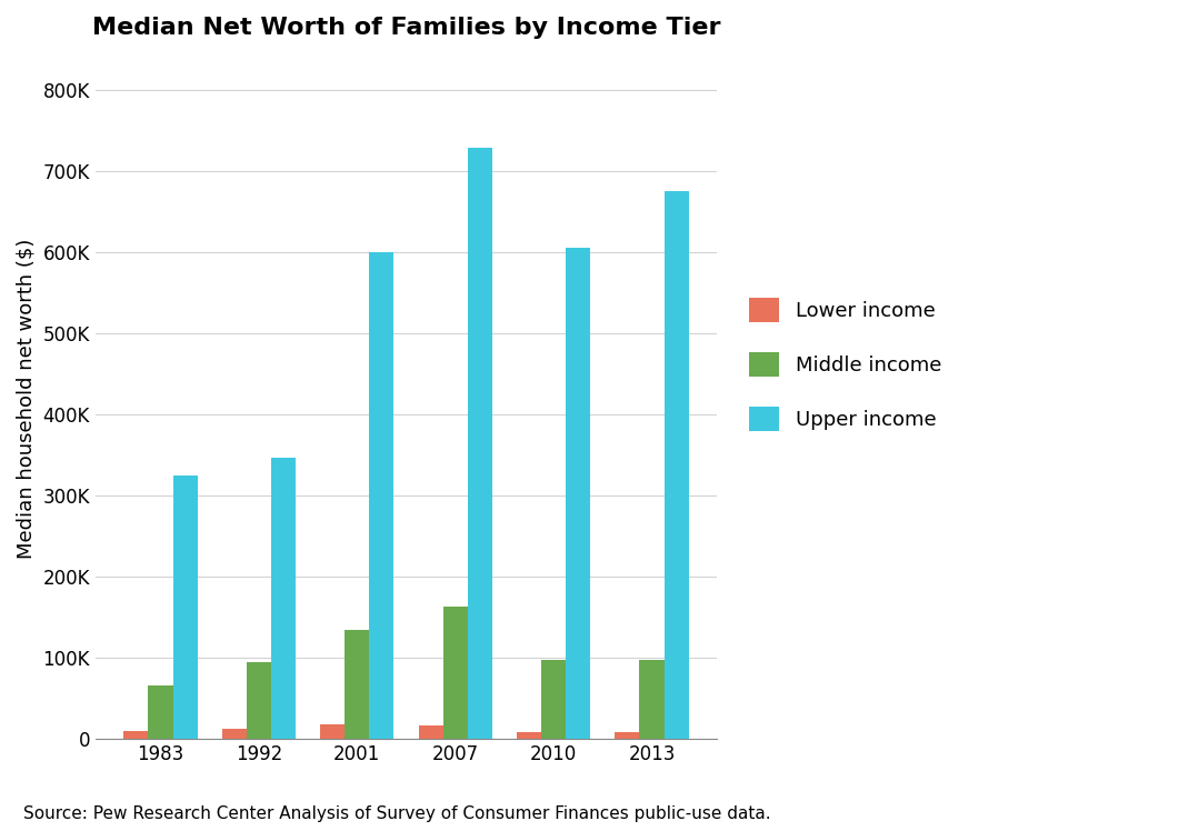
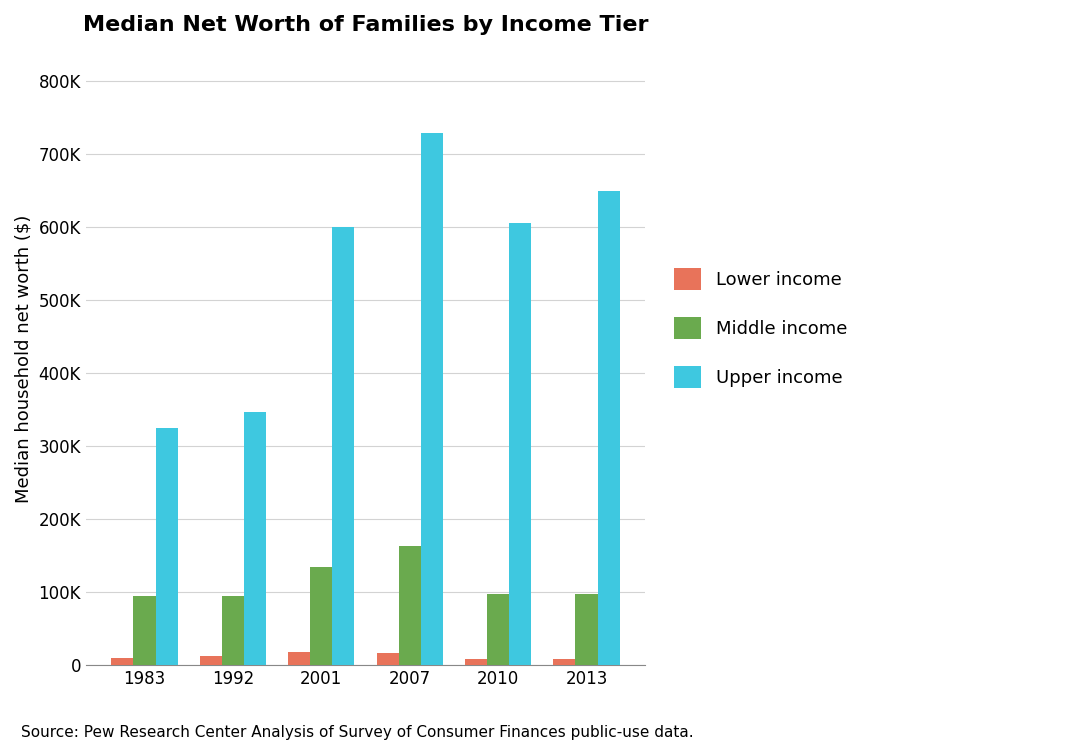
Middle income/1983: 66K -> 95K
Upper income/2013: 676K -> 650K
